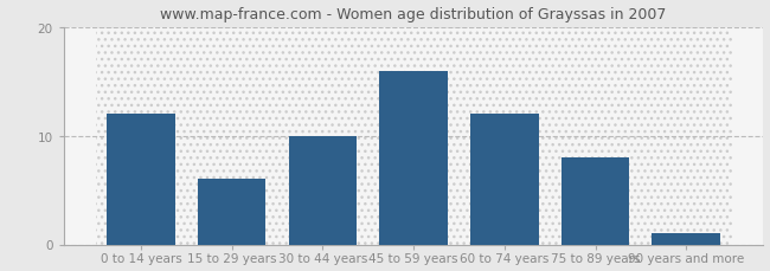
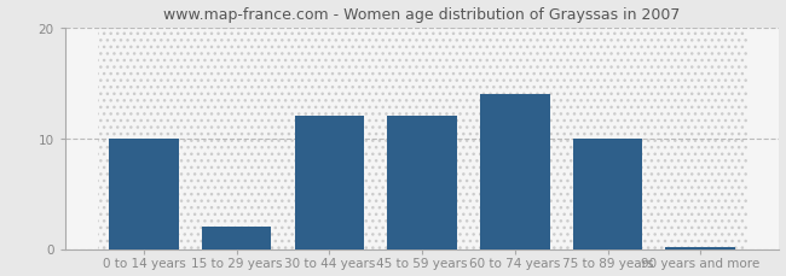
0 to 14 years: 12.0 -> 10.0
15 to 29 years: 6.0 -> 2.0
30 to 44 years: 10.0 -> 12.0
45 to 59 years: 16.0 -> 12.0
60 to 74 years: 12.0 -> 14.0
75 to 89 years: 8.0 -> 10.0
90 years and more: 1.0 -> 0.2
